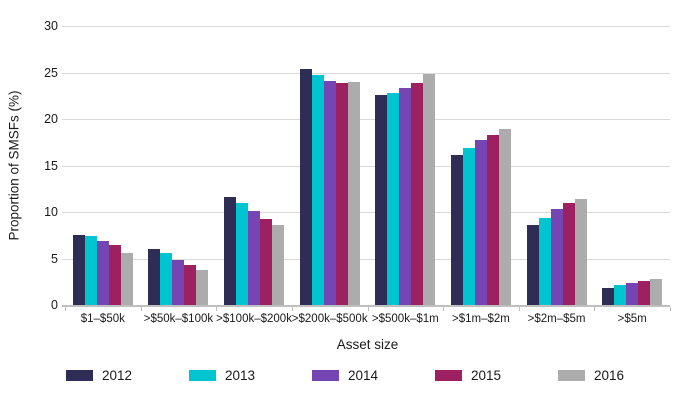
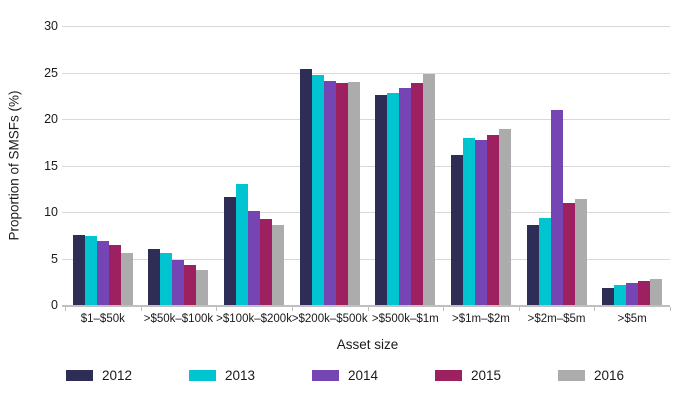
2013/>$100k–$200k: 11 -> 13
2013/>$1m–$2m: 17 -> 18
2014/>$2m–$5m: 10 -> 21
